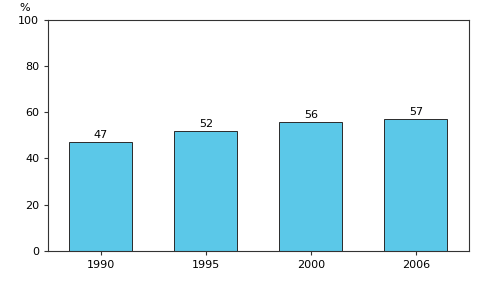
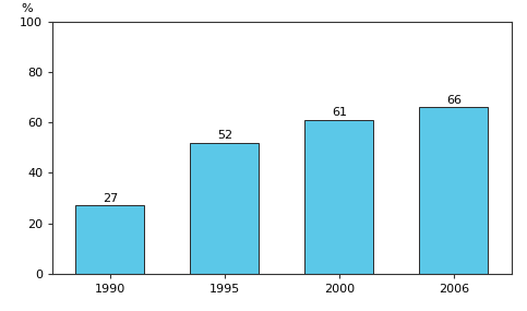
1990: 47 -> 27
2000: 56 -> 61
2006: 57 -> 66
